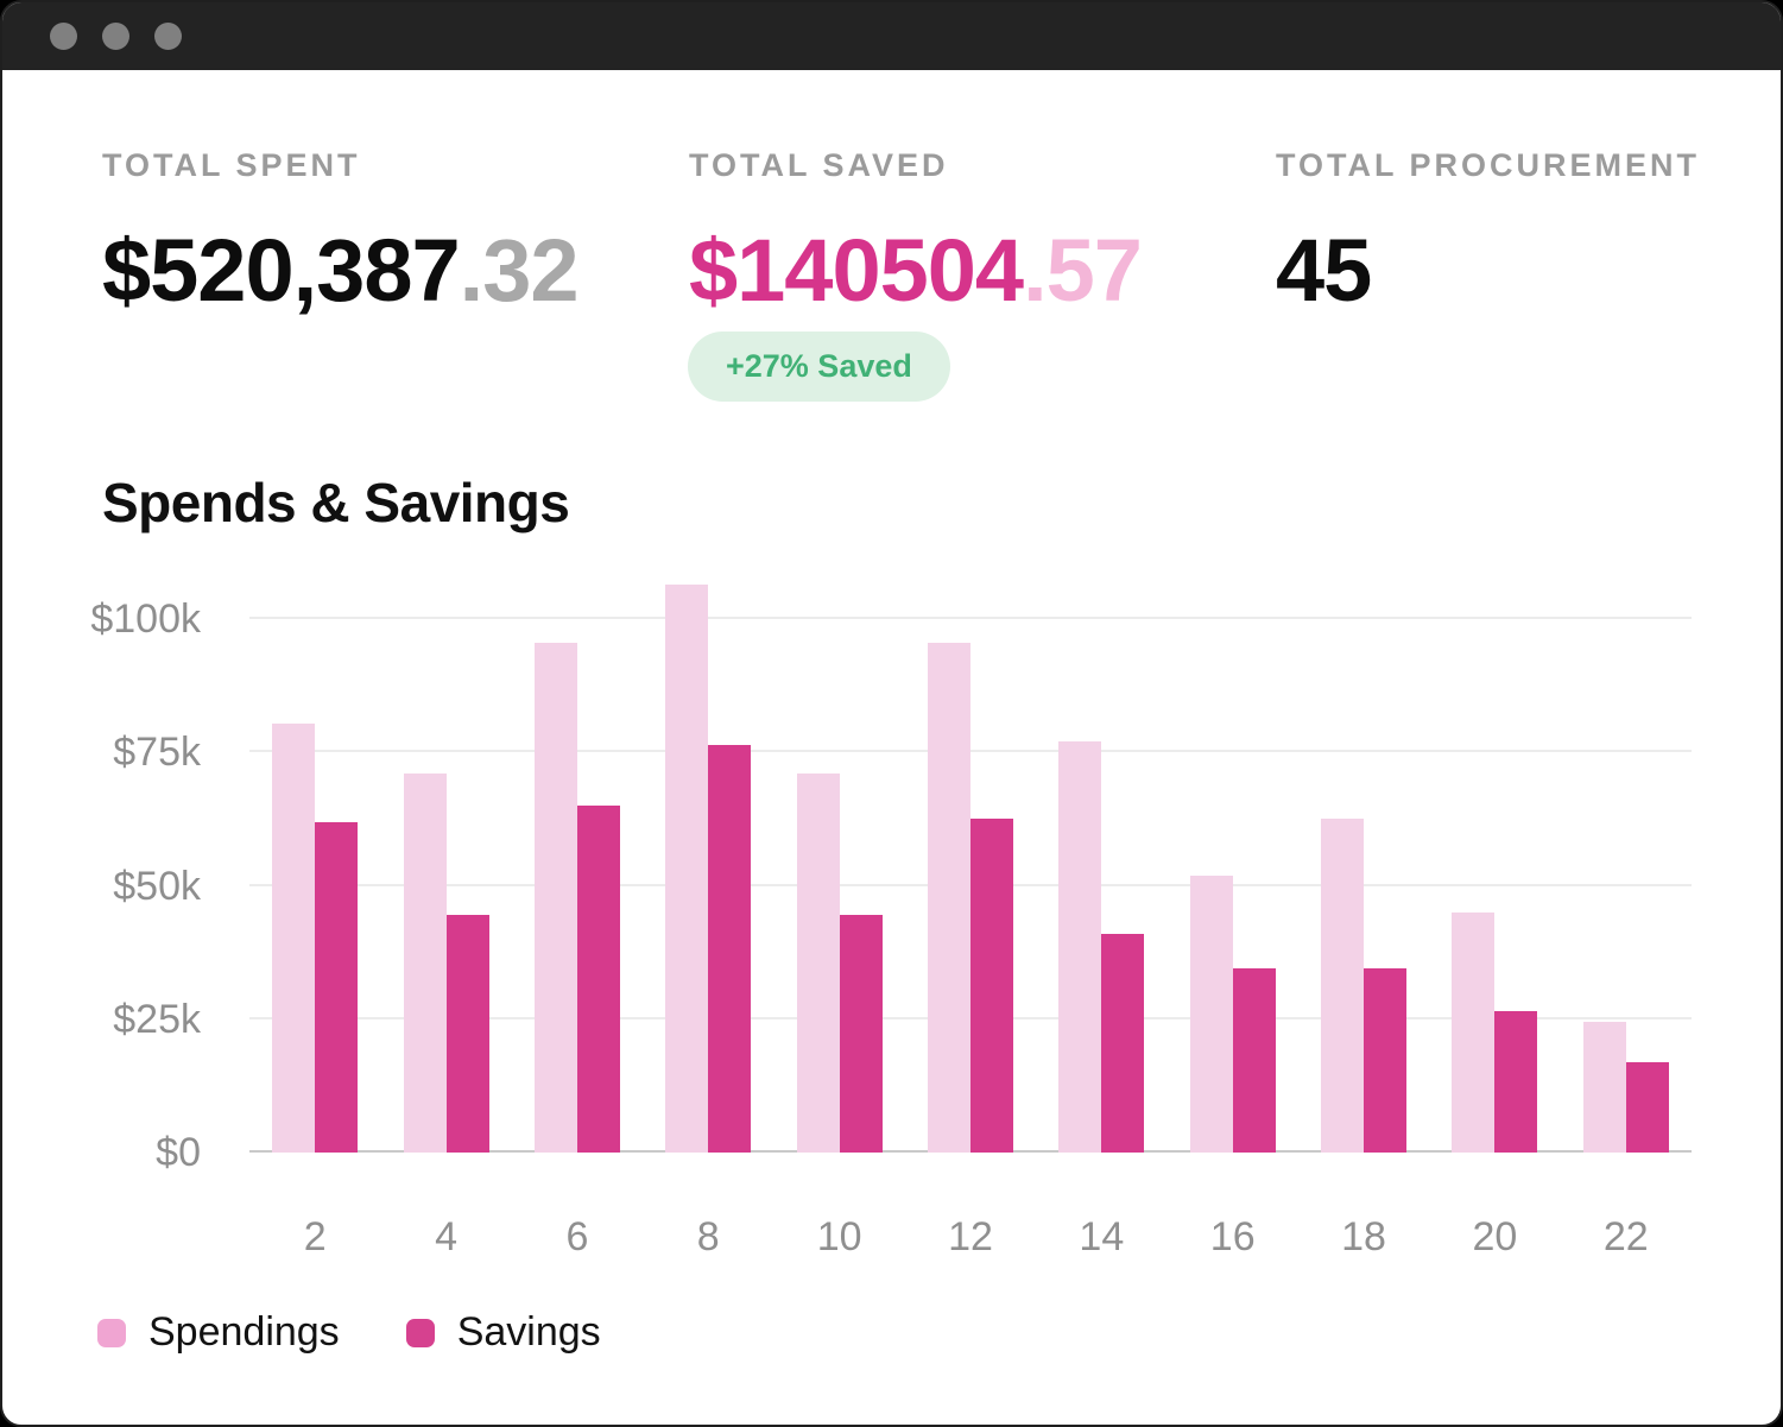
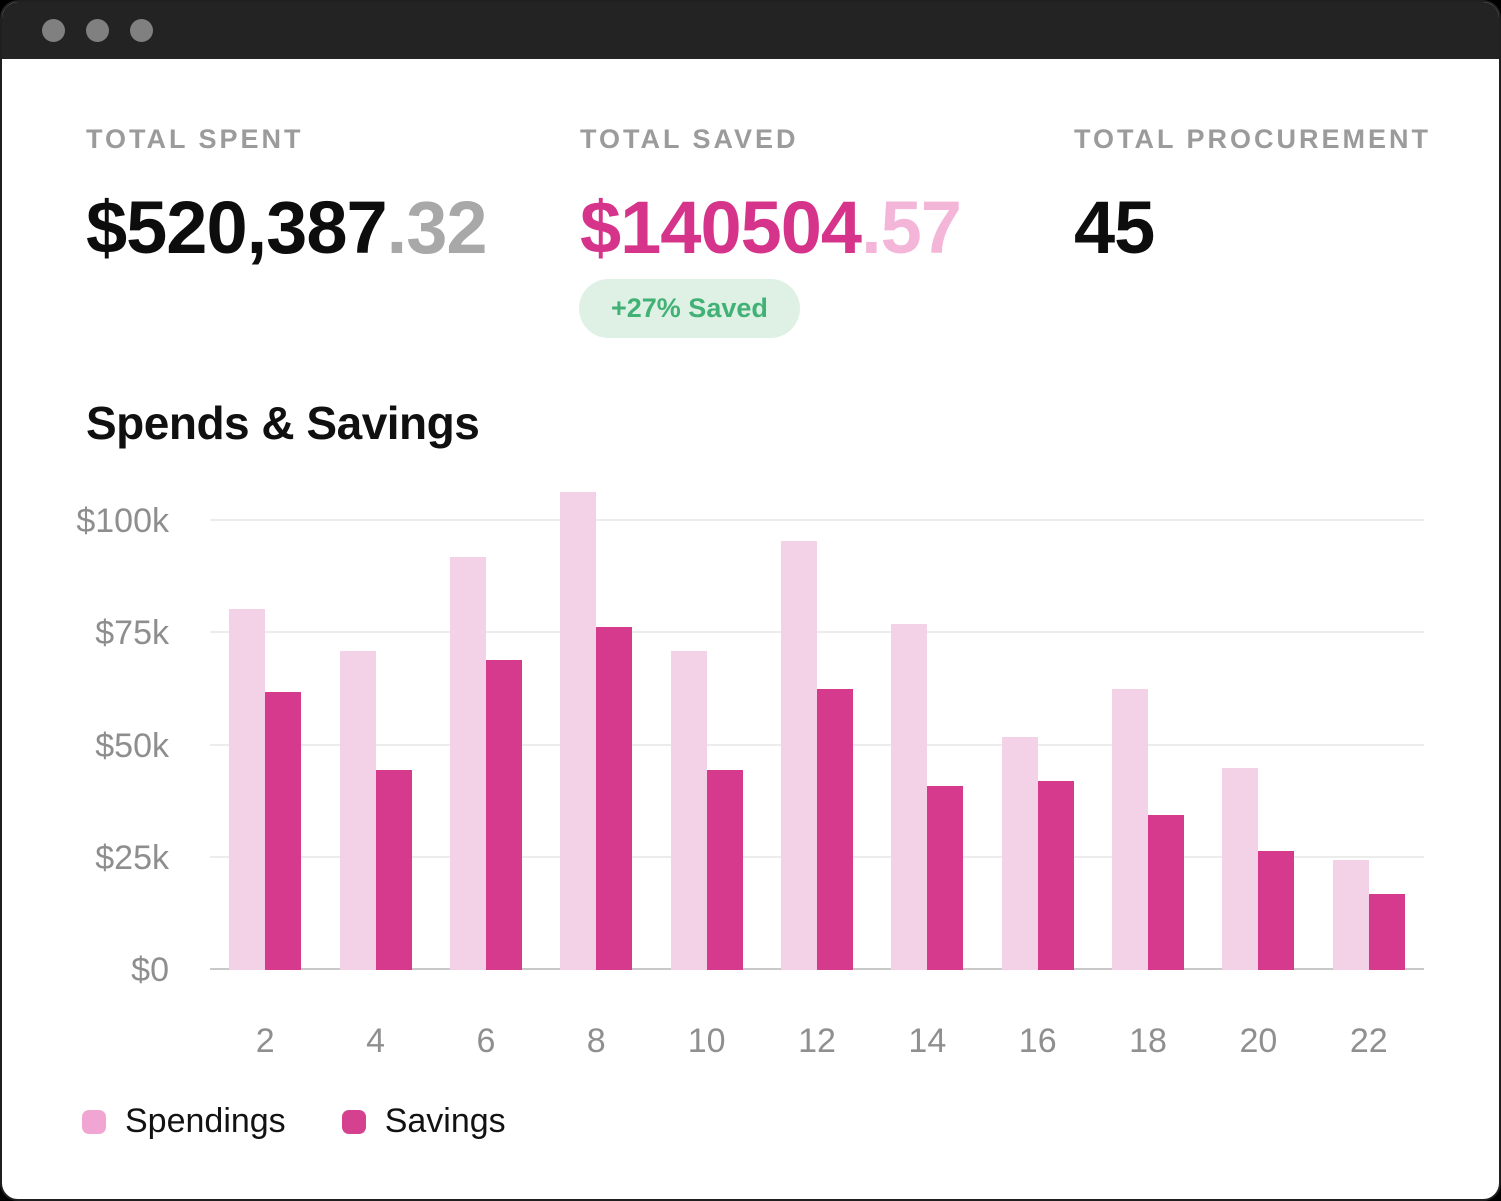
Spendings/6: $96k -> $92k
Savings/6: $65k -> $69k
Savings/16: $34k -> $42k
